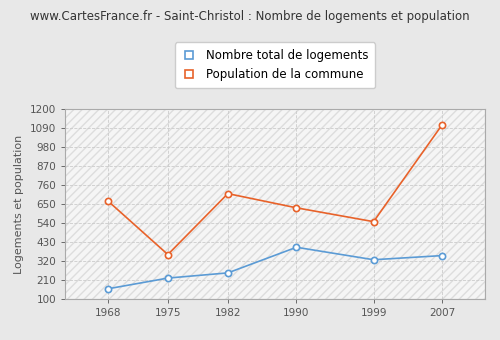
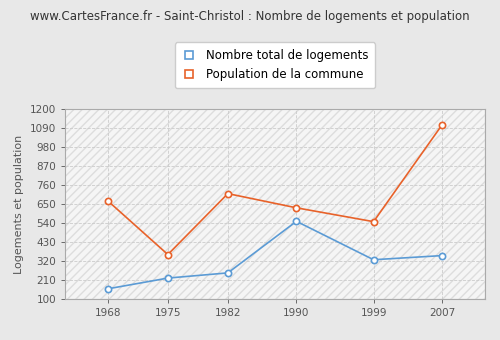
Nombre total de logements/1990: 400 -> 550
